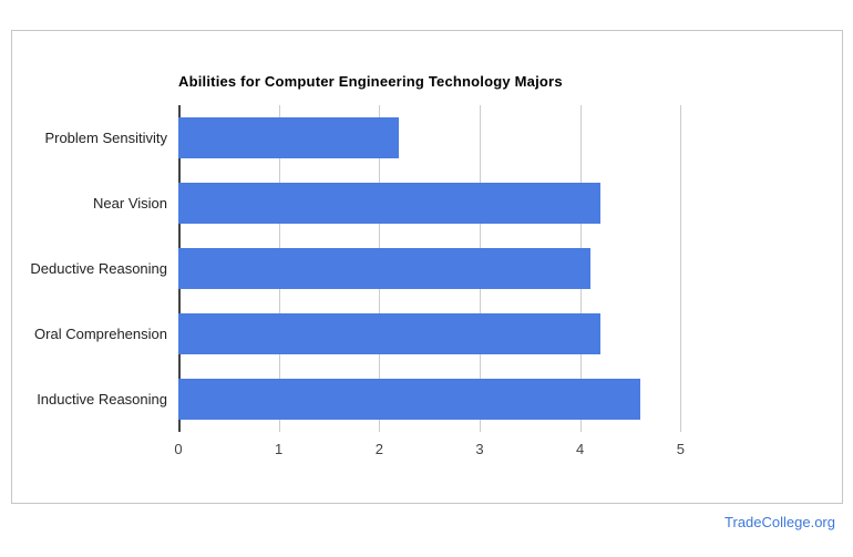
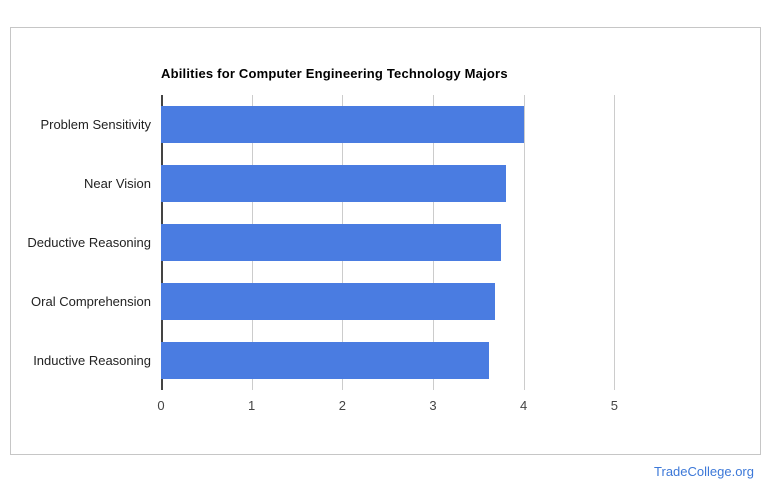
Problem Sensitivity: 2.2 -> 4.0
Near Vision: 4.2 -> 3.8
Deductive Reasoning: 4.1 -> 3.8
Oral Comprehension: 4.2 -> 3.7
Inductive Reasoning: 4.6 -> 3.6
